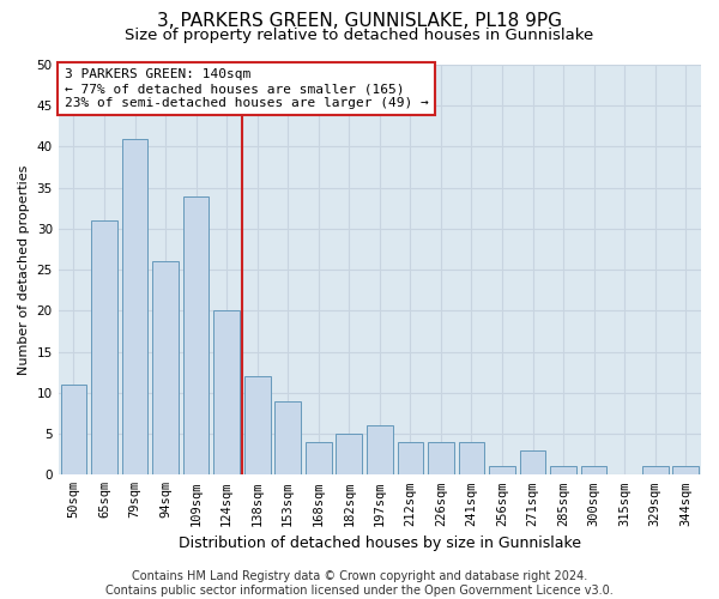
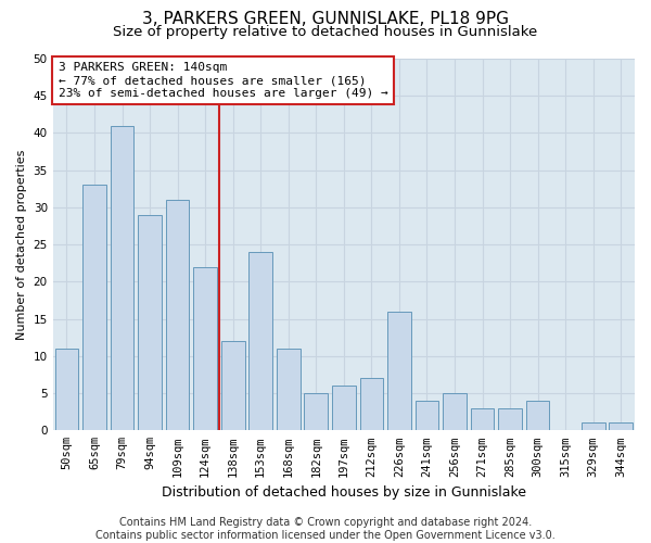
65sqm: 31 -> 33
94sqm: 26 -> 29
109sqm: 34 -> 31
124sqm: 20 -> 22
153sqm: 9 -> 24
168sqm: 4 -> 11
212sqm: 4 -> 7
226sqm: 4 -> 16
256sqm: 1 -> 5
285sqm: 1 -> 3
300sqm: 1 -> 4
